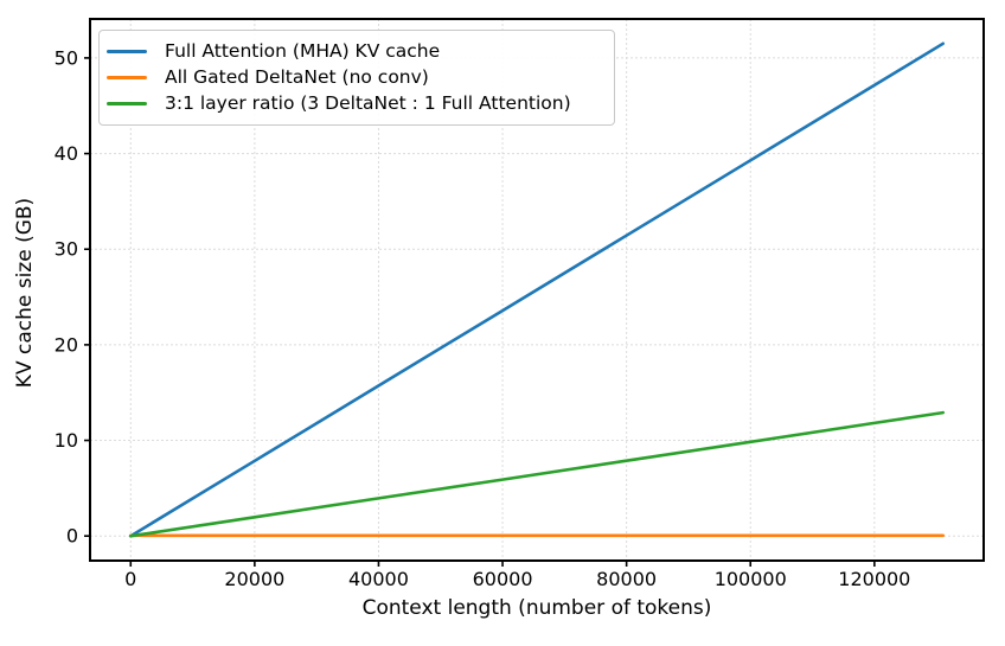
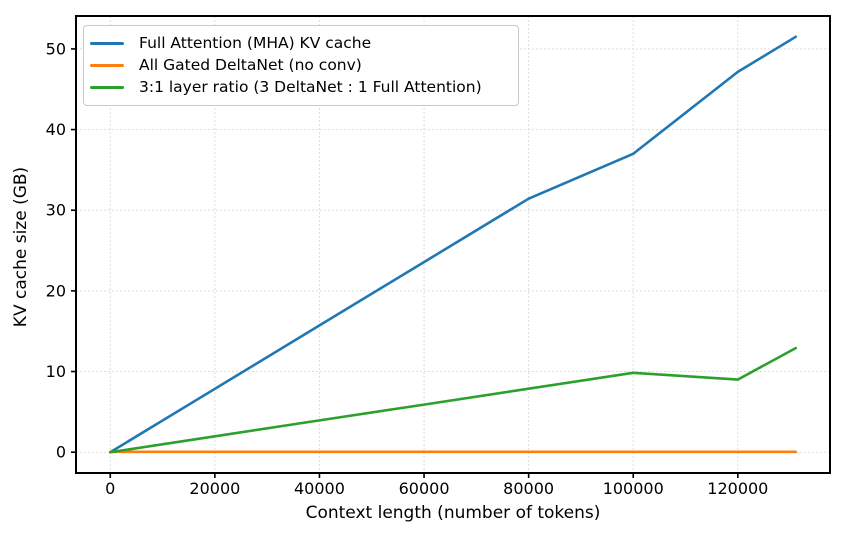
Full Attention (MHA) KV cache/100000: 39 -> 37
3:1 layer ratio (3 DeltaNet : 1 Full Attention)/120000: 12 -> 9
